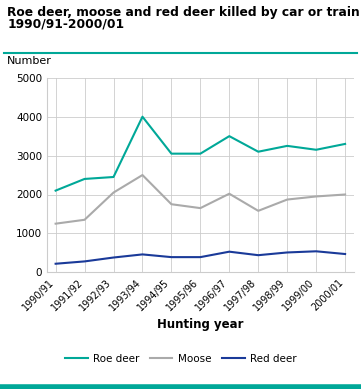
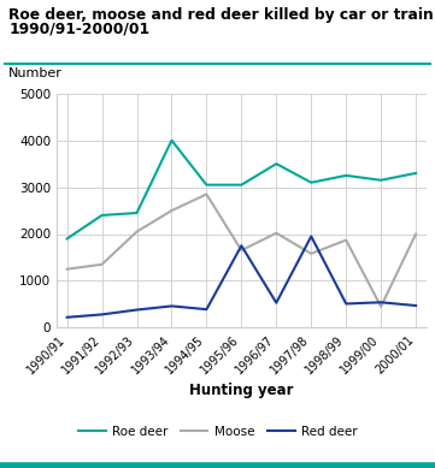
Roe deer/1990/91: 2100 -> 1900
Moose/1994/95: 1750 -> 2850
Red deer/1995/96: 390 -> 1750
Red deer/1997/98: 440 -> 1950
Moose/1999/00: 1950 -> 450
